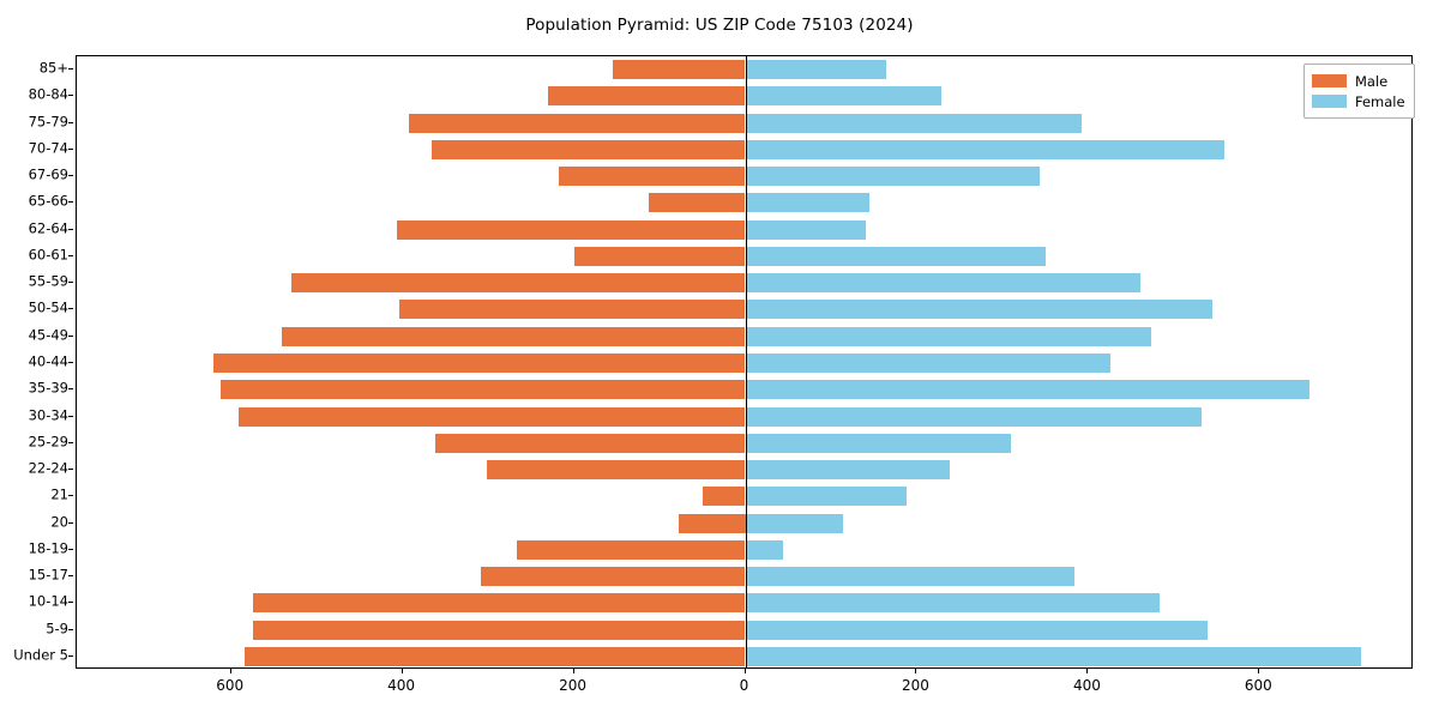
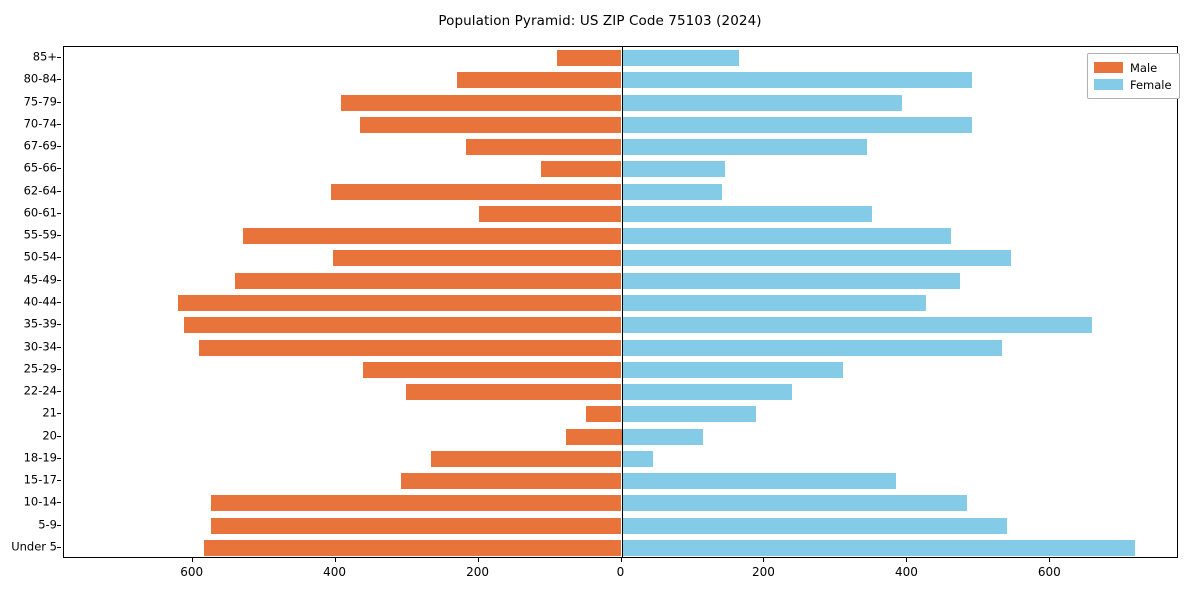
Male/85+: 160 -> 90
Female/80-84: 230 -> 490
Female/70-74: 560 -> 490
